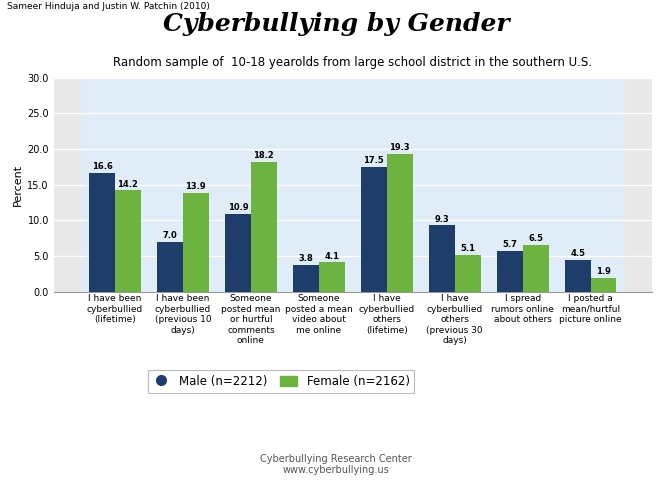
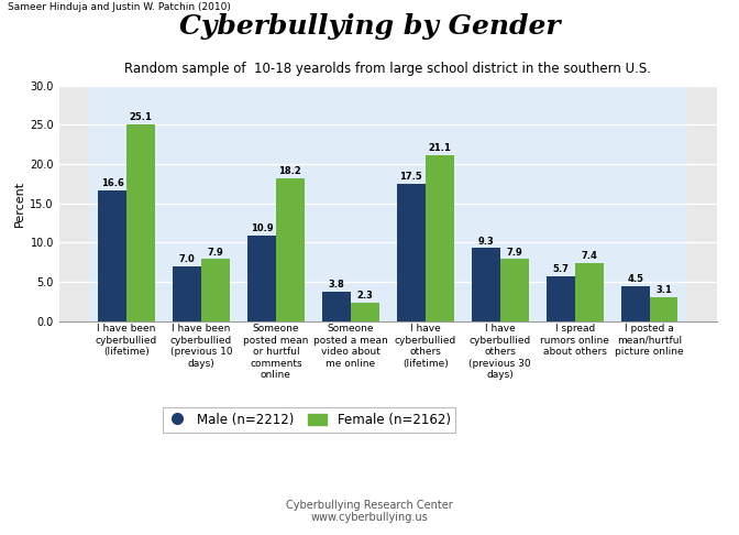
Female (n=2162)/I have been cyberbullied (lifetime): 14.2 -> 25.1
Female (n=2162)/I have been cyberbullied (previous 10 days): 13.9 -> 7.9
Female (n=2162)/Someone posted a mean video about me online: 4.1 -> 2.3
Female (n=2162)/I have cyberbullied others (lifetime): 19.3 -> 21.1
Female (n=2162)/I have cyberbullied others (previous 30 days): 5.1 -> 7.9
Female (n=2162)/I spread rumors online about others: 6.5 -> 7.4
Female (n=2162)/I posted a mean/hurtful picture online: 1.9 -> 3.1
